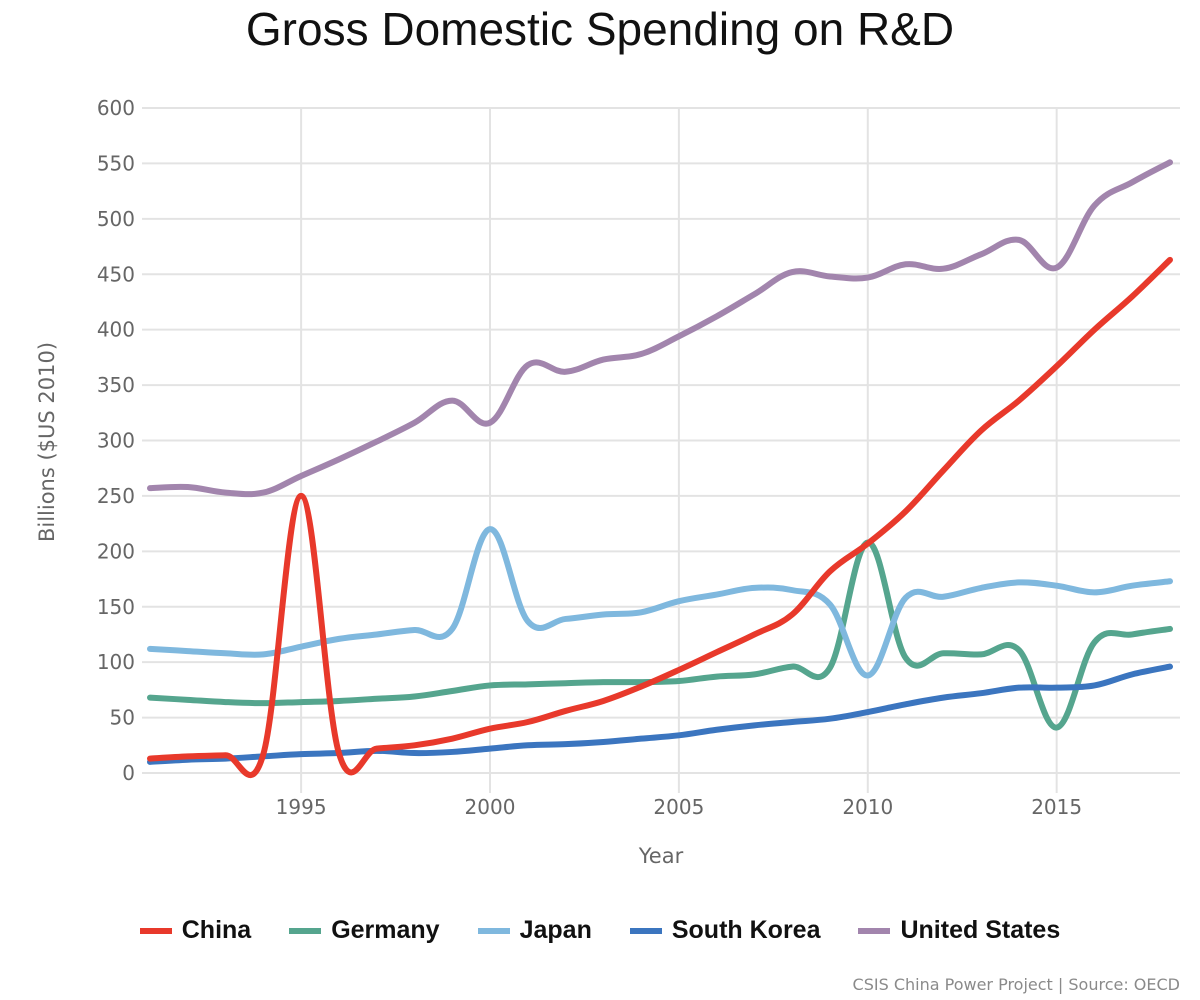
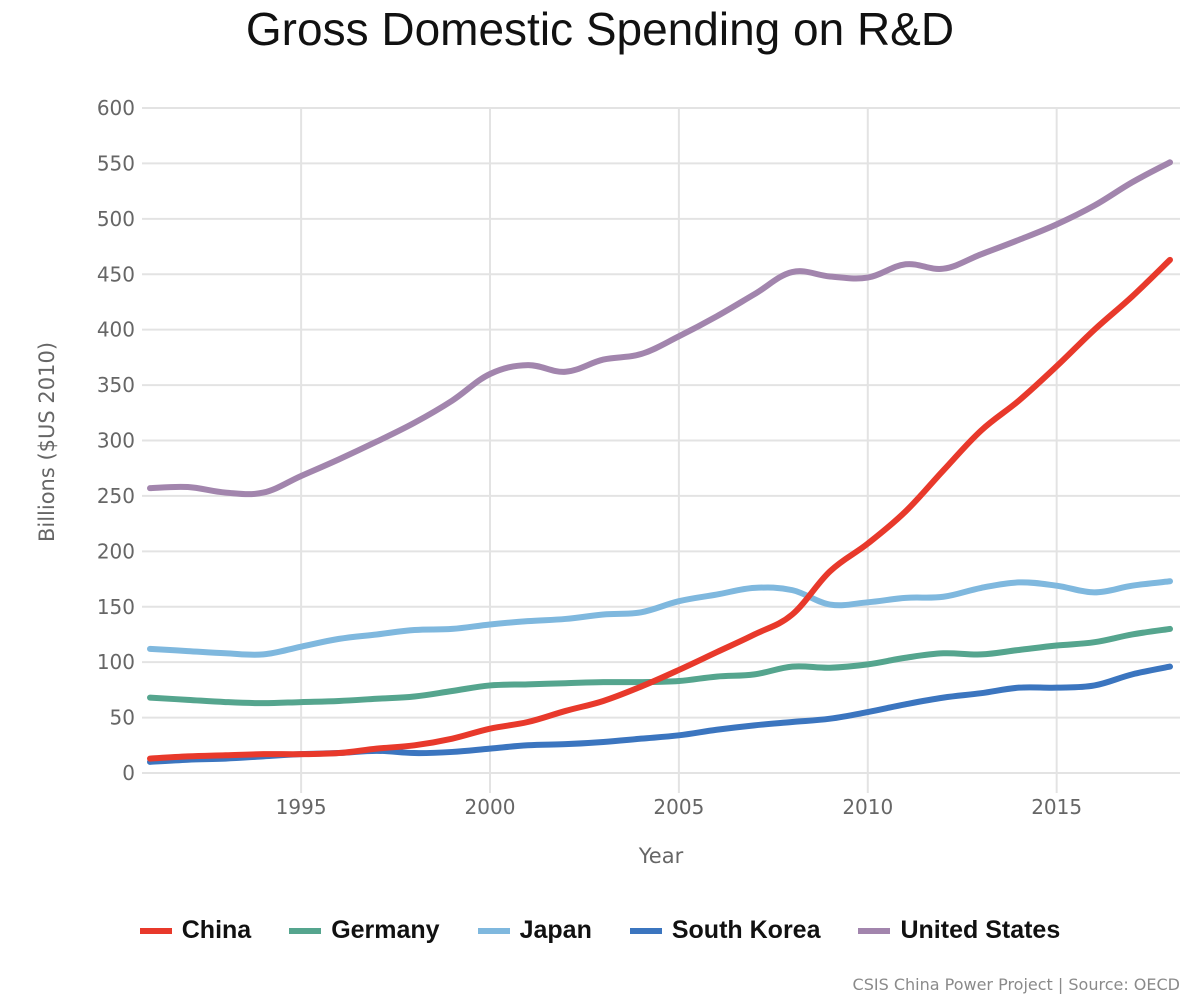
China/1995: 250 -> 17
Japan/2000: 220 -> 134
United States/2000: 316 -> 360
Germany/2010: 208 -> 98
Japan/2010: 88 -> 154
Germany/2015: 41 -> 115
United States/2015: 456 -> 495
